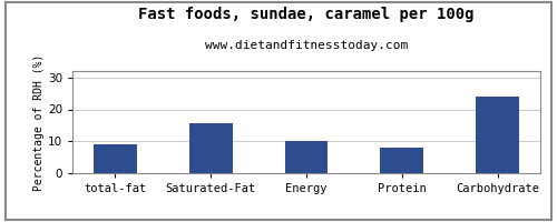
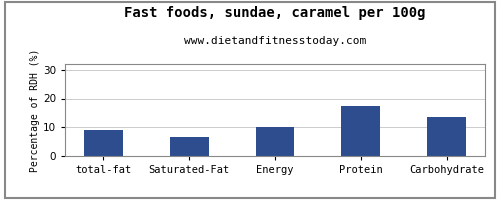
Saturated-Fat: 15.5 -> 6.5
Protein: 8.0 -> 17.5
Carbohydrate: 24.0 -> 13.5
